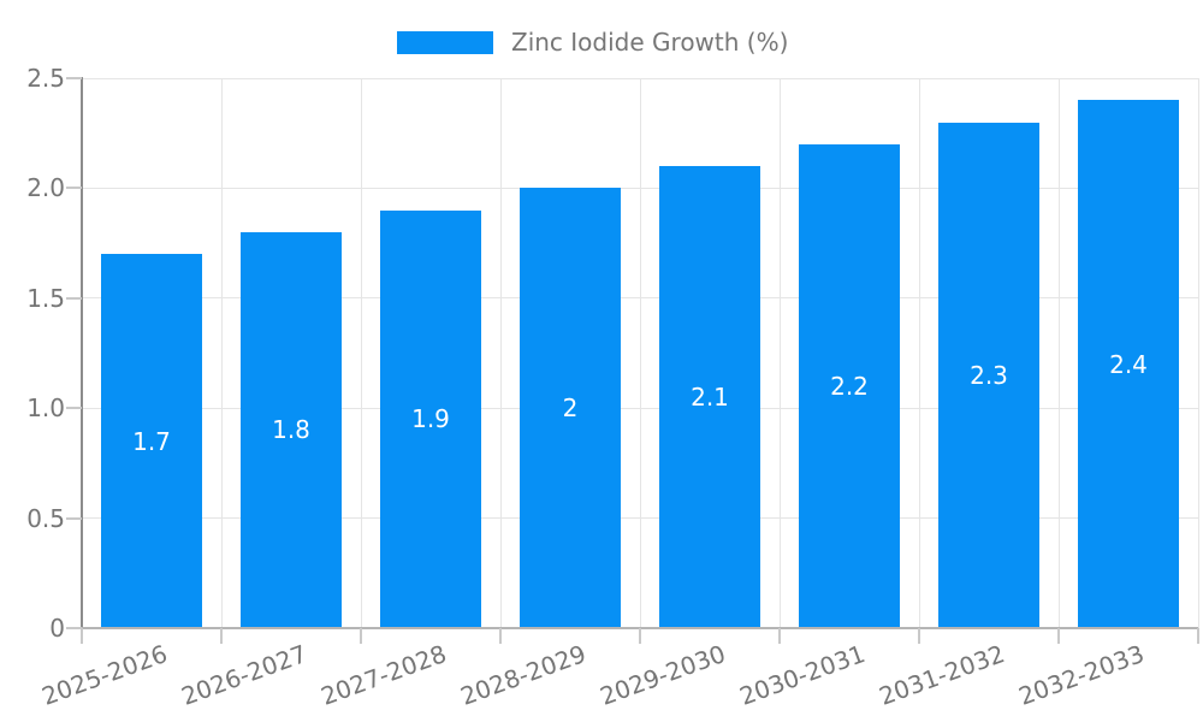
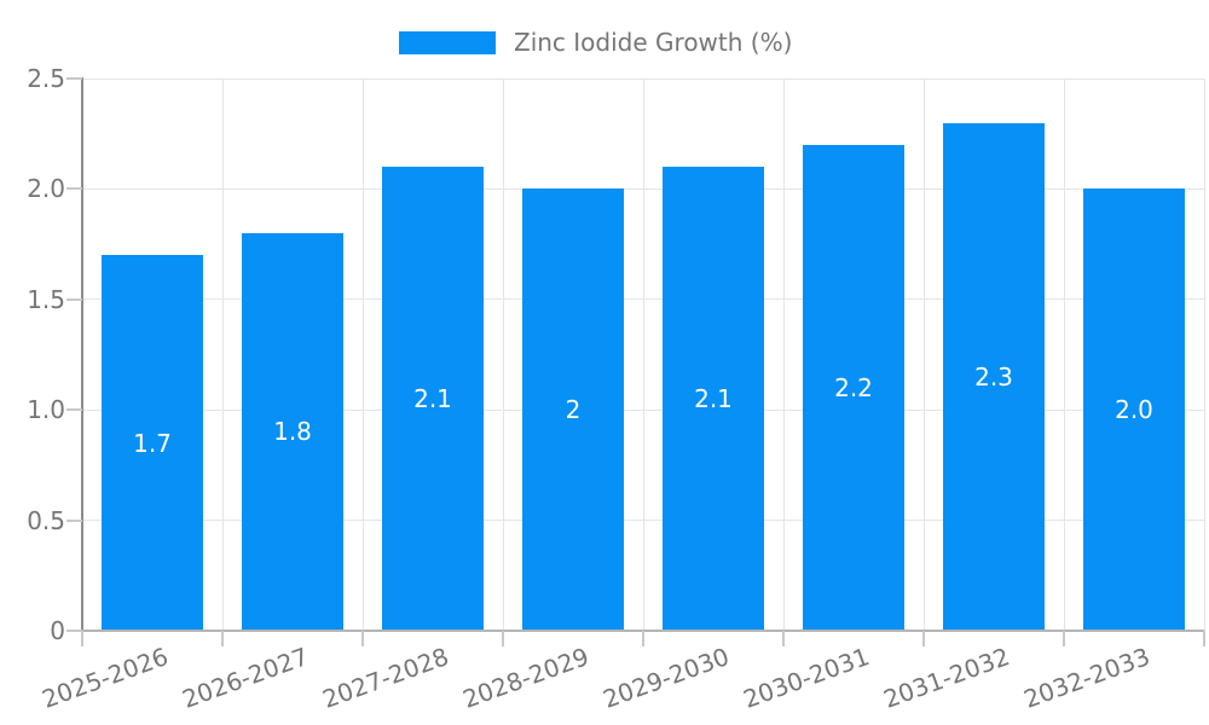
2027-2028: 1.9 -> 2.1
2032-2033: 2.4 -> 2.0
